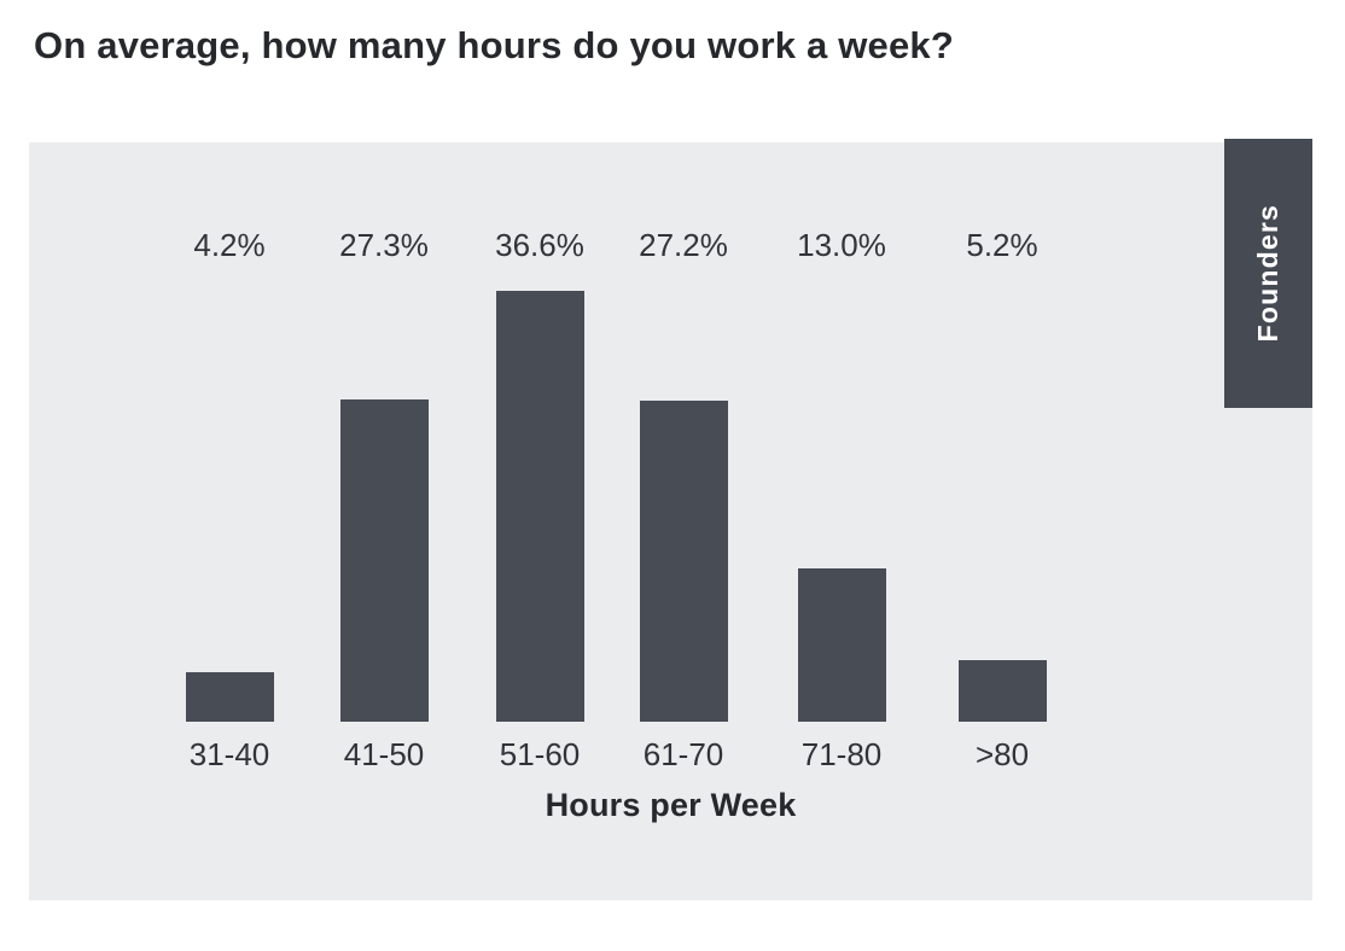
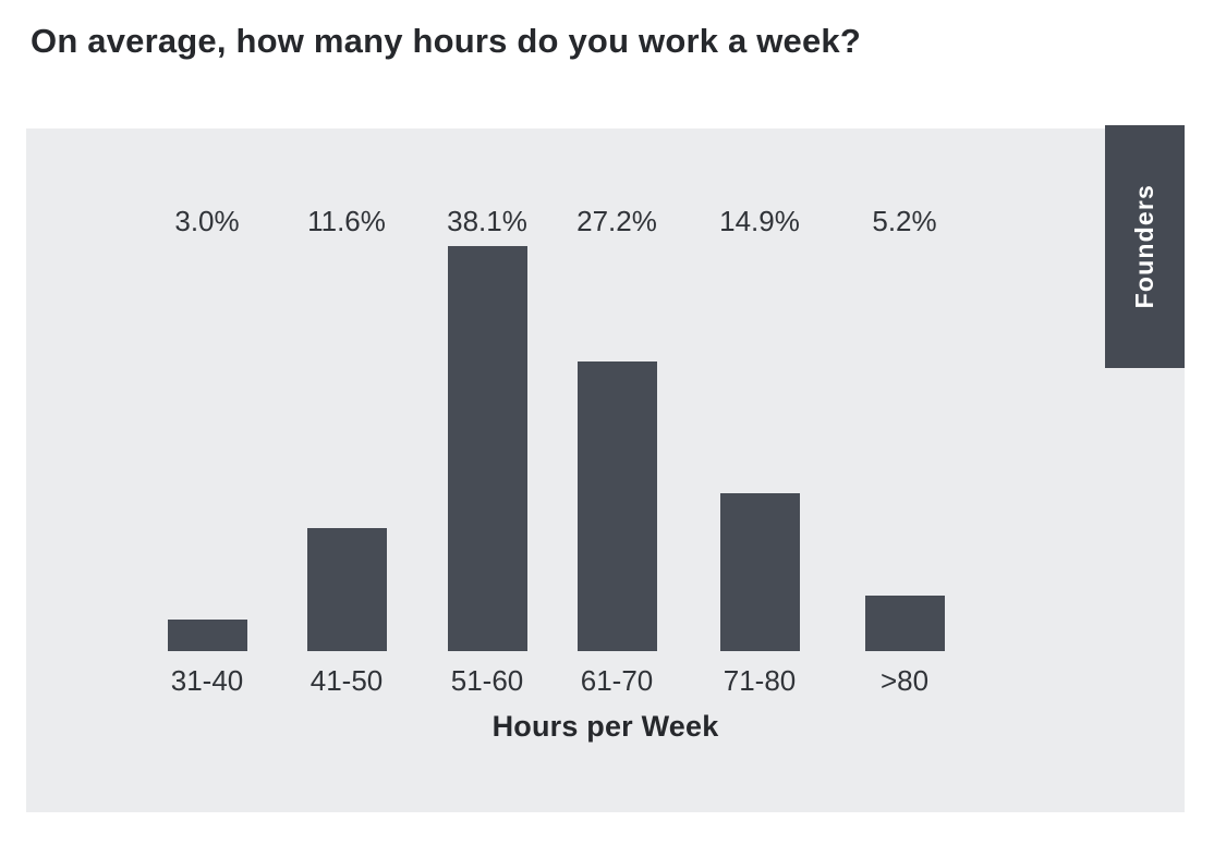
31-40: 4.2% -> 3.0%
41-50: 27.3% -> 11.6%
51-60: 36.6% -> 38.1%
71-80: 13.0% -> 14.9%
